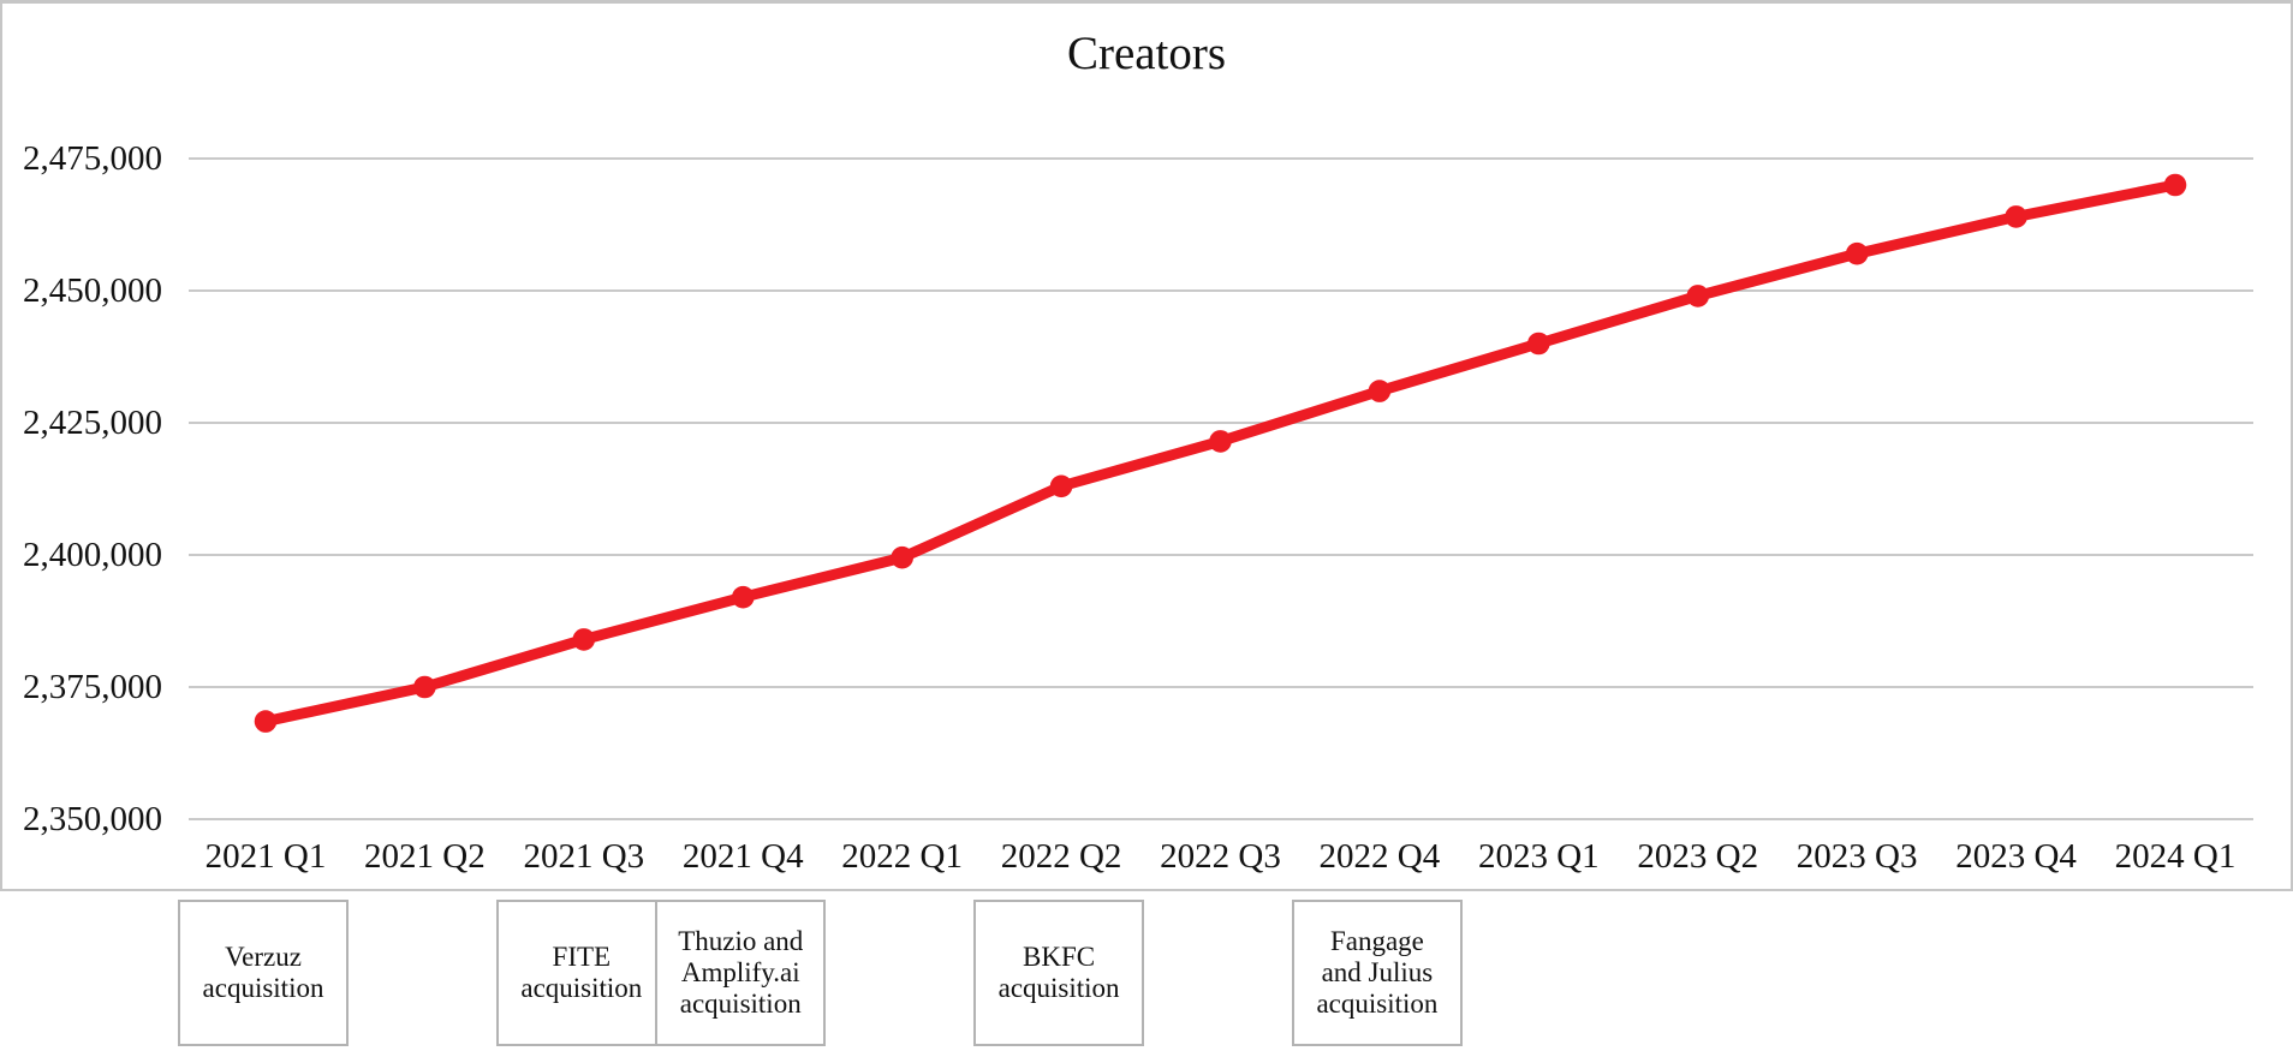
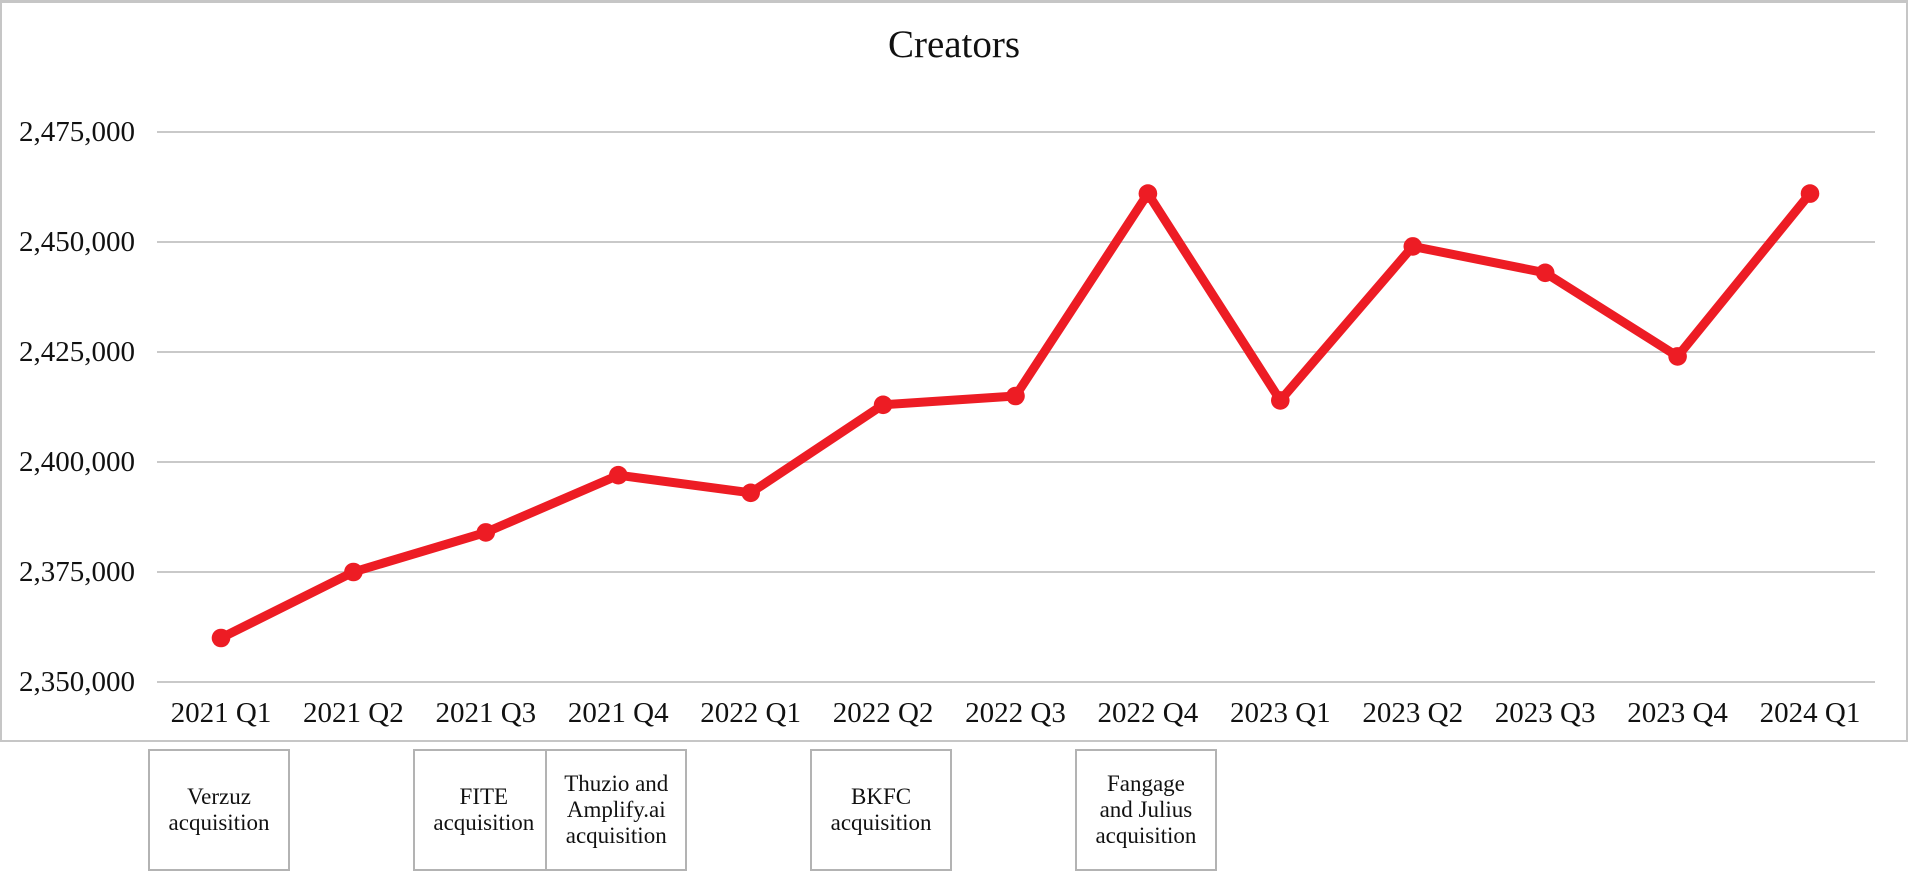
2021 Q1: 2368000 -> 2360000
2021 Q4: 2392000 -> 2397000
2022 Q1: 2400000 -> 2393000
2022 Q3: 2422000 -> 2415000
2022 Q4: 2431000 -> 2461000
2023 Q1: 2440000 -> 2414000
2023 Q3: 2457000 -> 2443000
2023 Q4: 2464000 -> 2424000
2024 Q1: 2470000 -> 2461000
